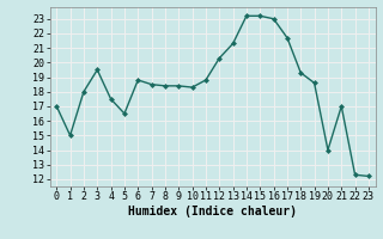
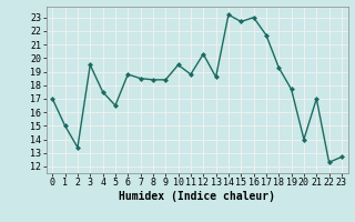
2: 18.0 -> 13.4
10: 18.3 -> 19.5
13: 21.3 -> 18.6
15: 23.2 -> 22.7
19: 18.6 -> 17.7
23: 12.2 -> 12.7
